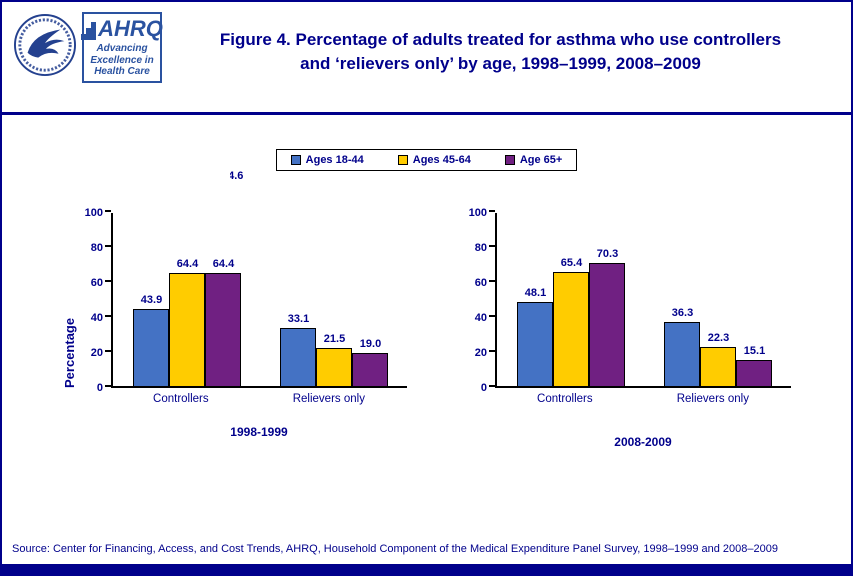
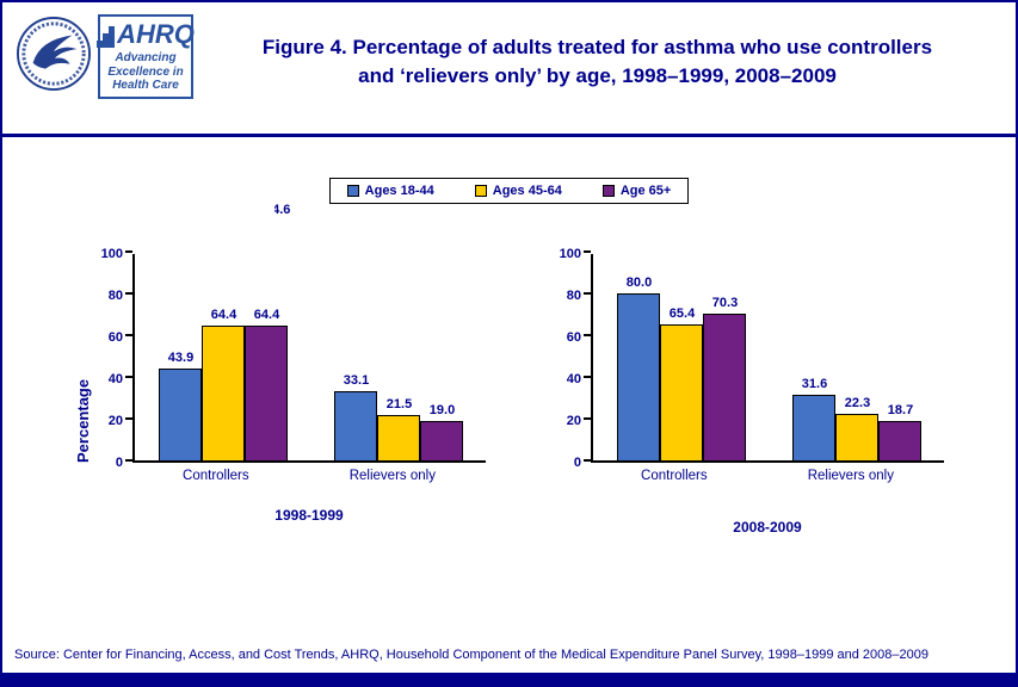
2008-2009/Ages 18-44/Controllers: 48.1 -> 80.0
2008-2009/Ages 18-44/Relievers only: 36.3 -> 31.6
2008-2009/Age 65+/Relievers only: 15.1 -> 18.7
